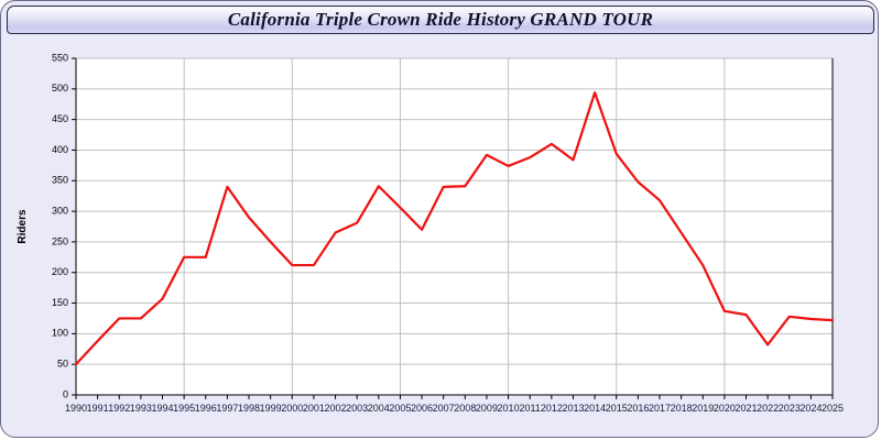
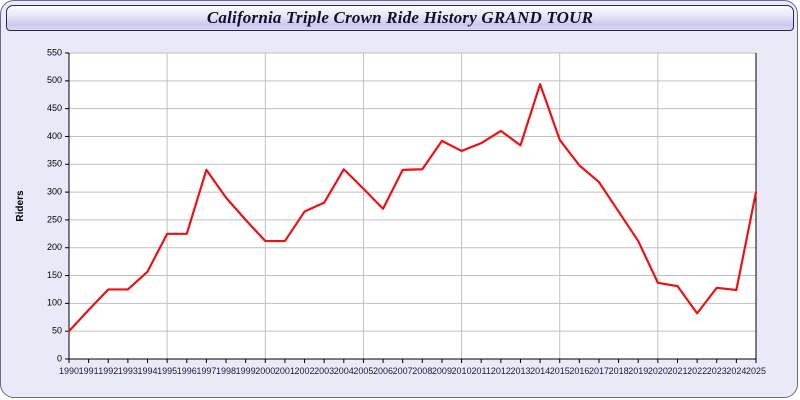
2025: 120 -> 300
